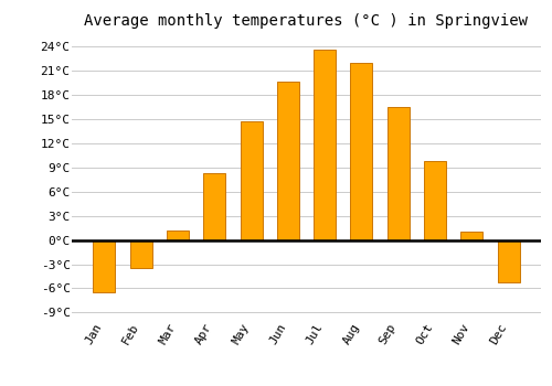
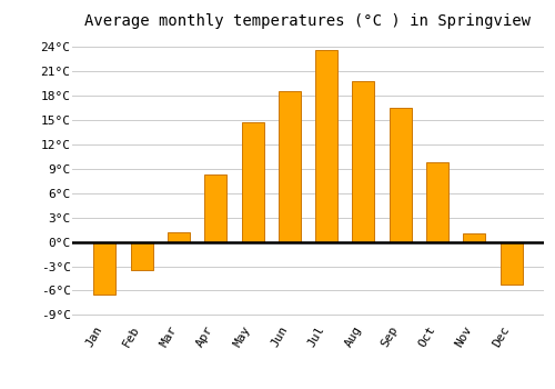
Jun: 19.7°C -> 18.6°C
Aug: 22.0°C -> 19.8°C
